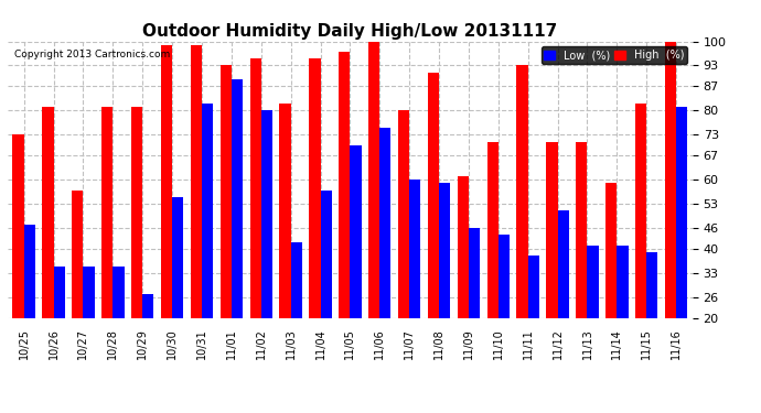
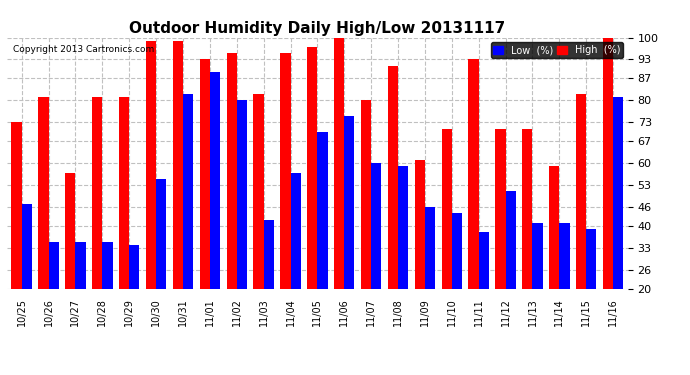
Low (%)/10/29: 27 -> 34
